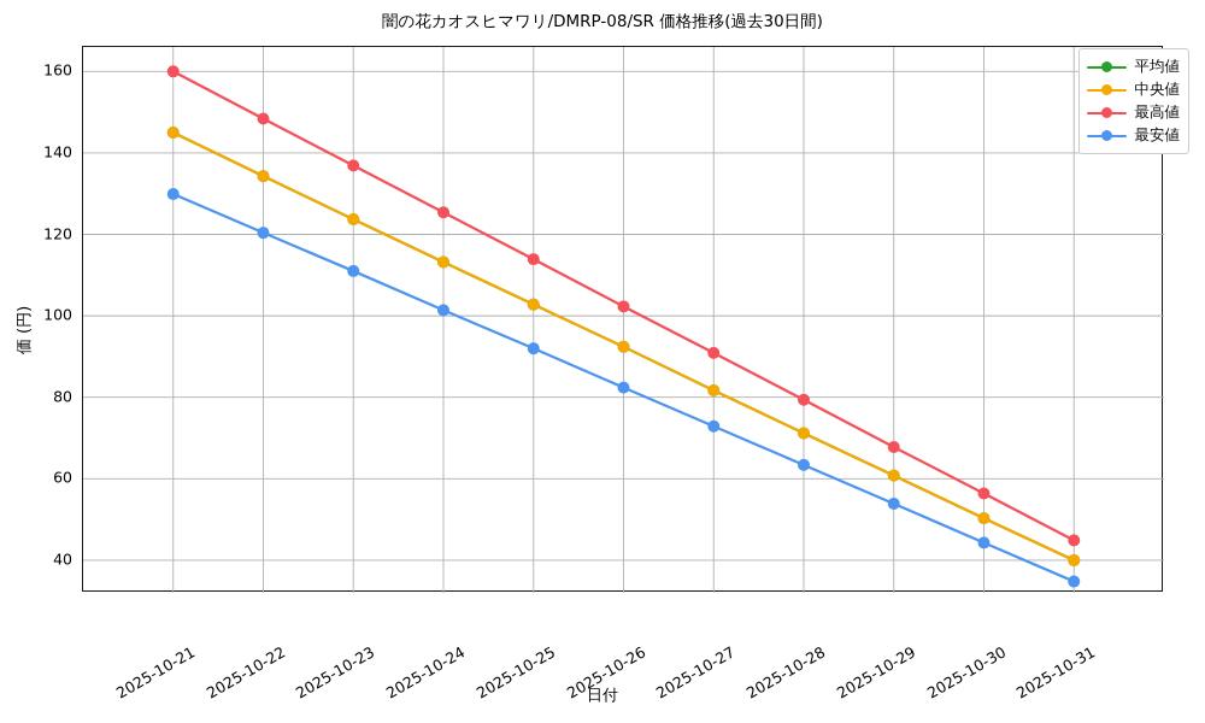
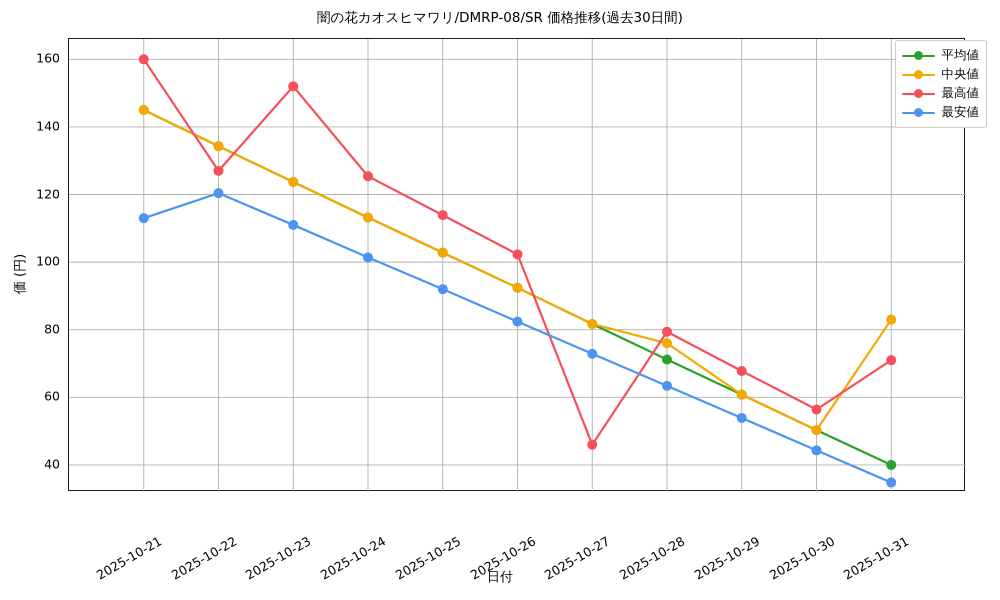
最安値/2025-10-21: 130 -> 113
最高値/2025-10-22: 148 -> 127
最高値/2025-10-23: 137 -> 152
最高値/2025-10-27: 91 -> 46
中央値/2025-10-28: 71 -> 76
中央値/2025-10-31: 40 -> 83
最高値/2025-10-31: 45 -> 71
